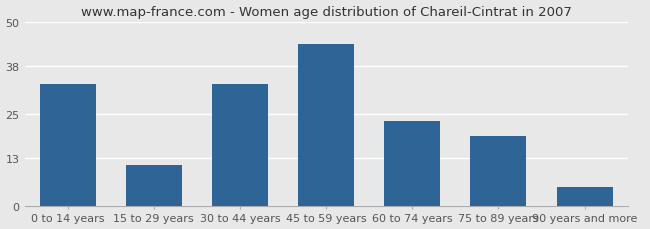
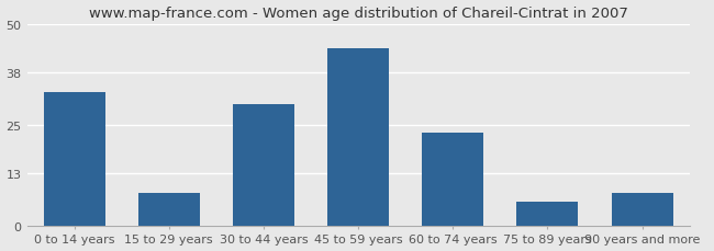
15 to 29 years: 11 -> 8
30 to 44 years: 33 -> 30
75 to 89 years: 19 -> 6
90 years and more: 5 -> 8
